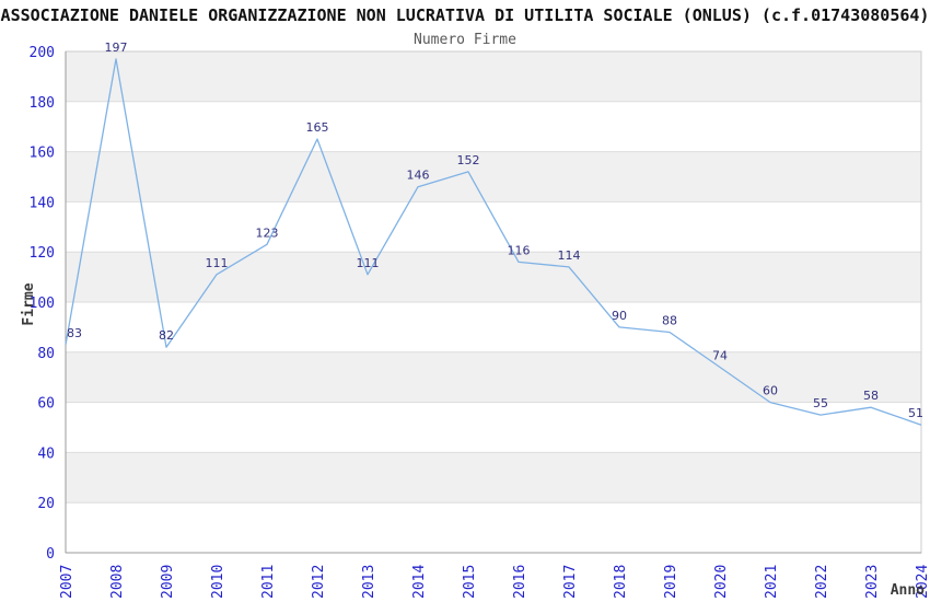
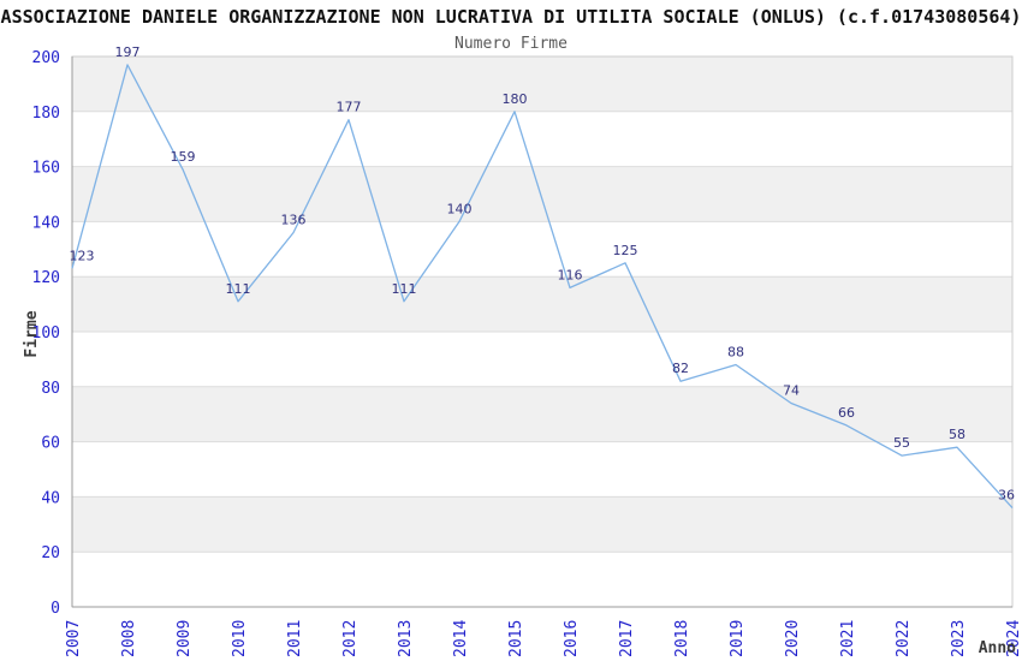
2007: 83 -> 123
2009: 82 -> 159
2011: 123 -> 136
2012: 165 -> 177
2014: 146 -> 140
2015: 152 -> 180
2017: 114 -> 125
2018: 90 -> 82
2021: 60 -> 66
2024: 51 -> 36
